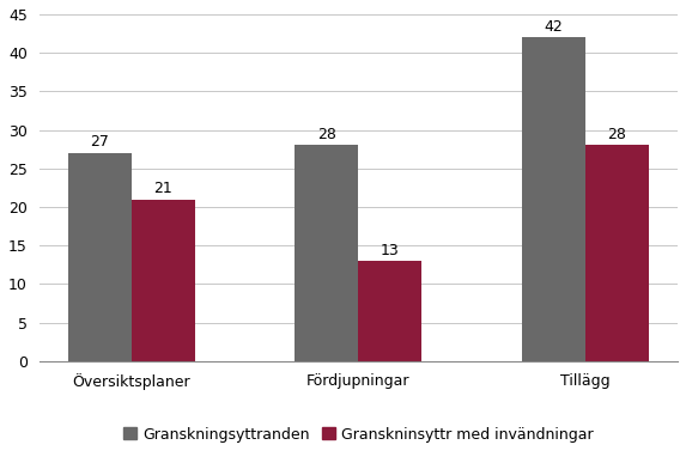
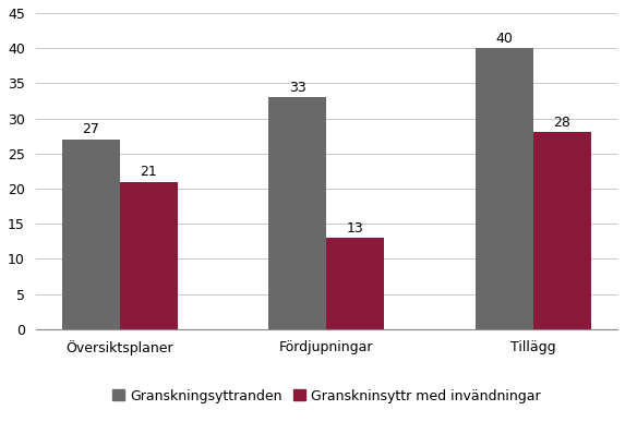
Granskningsyttranden/Fördjupningar: 28 -> 33
Granskningsyttranden/Tillägg: 42 -> 40
